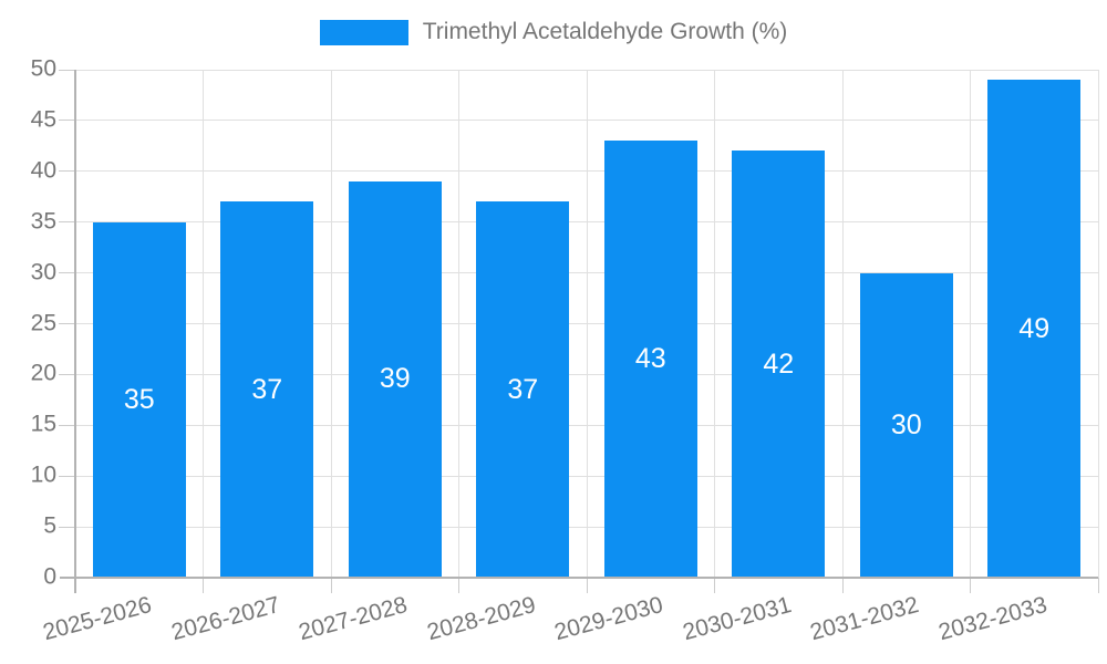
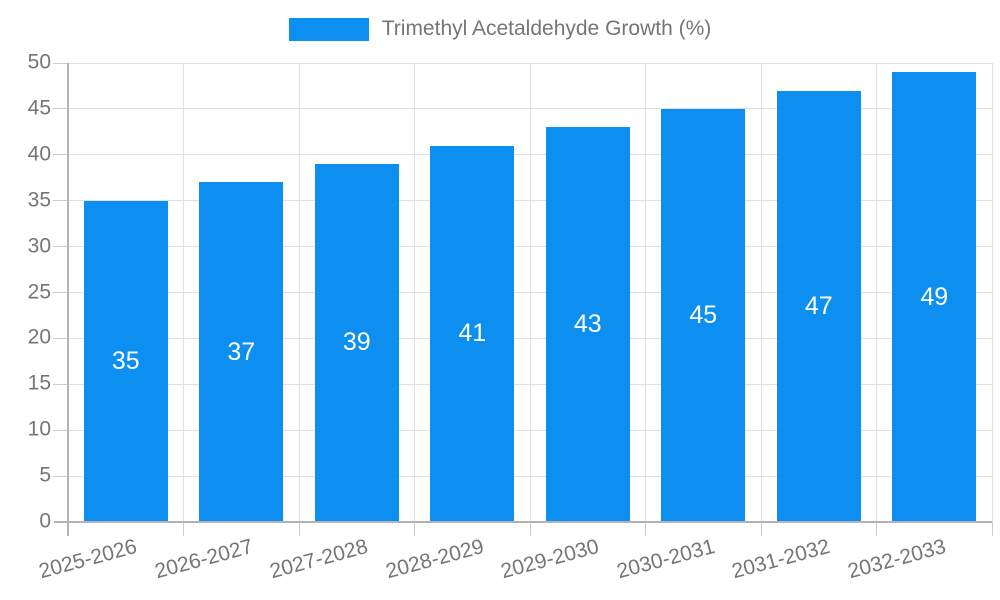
2028-2029: 37 -> 41
2030-2031: 42 -> 45
2031-2032: 30 -> 47
